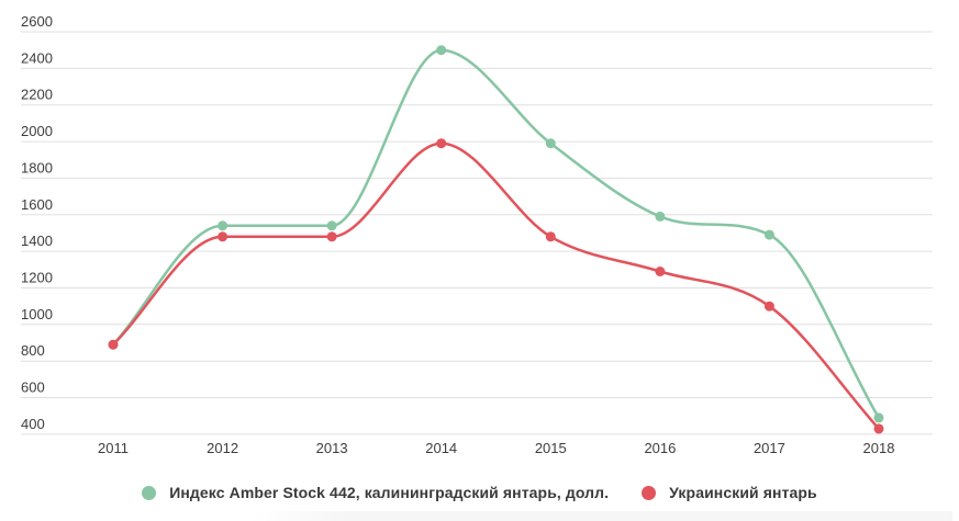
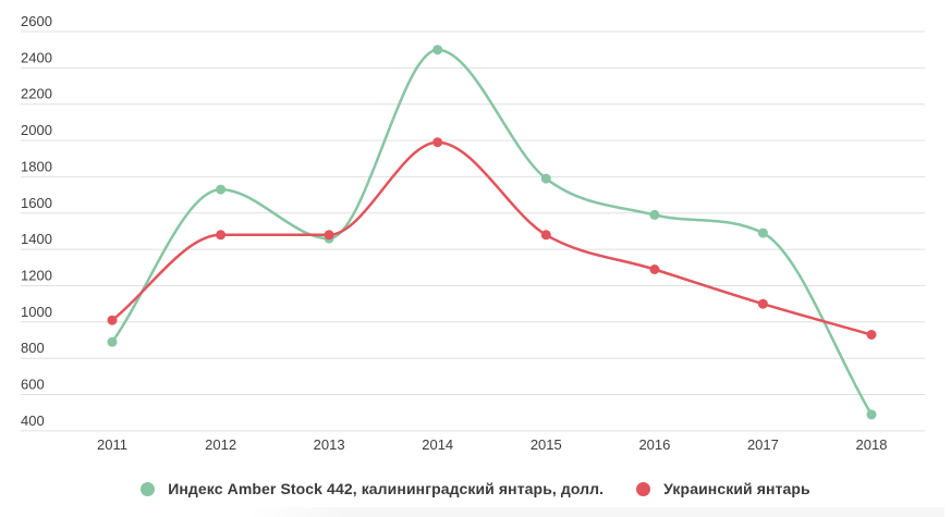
Украинский янтарь/2011: 890 -> 1010
Индекс Amber Stock 442, калининградский янтарь, долл./2012: 1540 -> 1730
Индекс Amber Stock 442, калининградский янтарь, долл./2013: 1540 -> 1460
Индекс Amber Stock 442, калининградский янтарь, долл./2015: 1990 -> 1790
Украинский янтарь/2018: 430 -> 930
